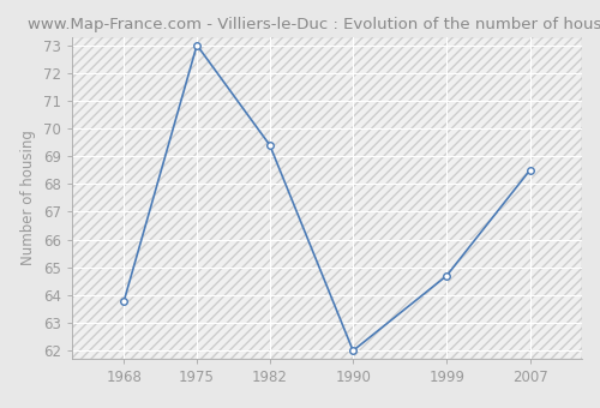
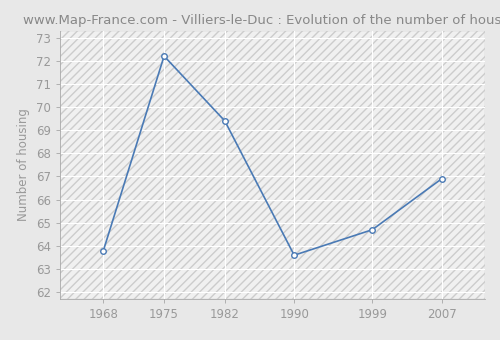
1975: 73.0 -> 72.2
1990: 62.0 -> 63.6
2007: 68.5 -> 66.9
